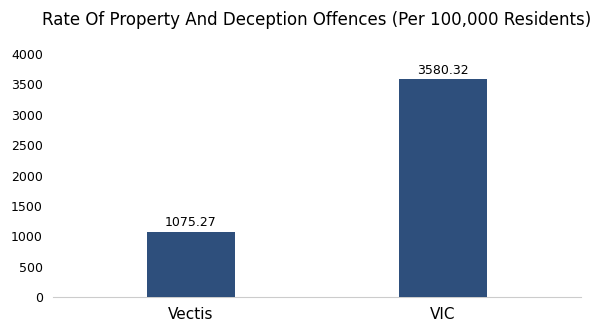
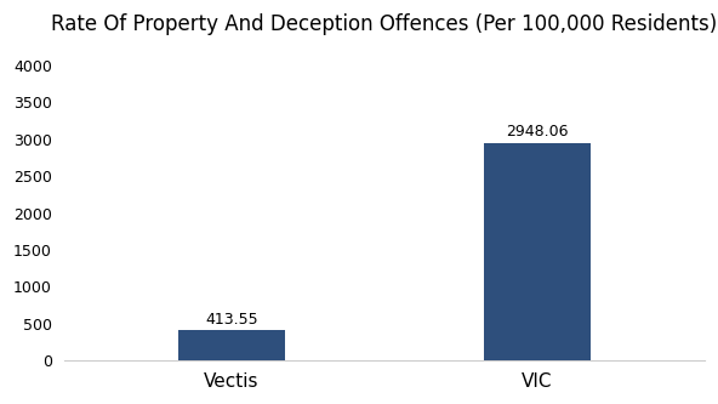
Vectis: 1075.27 -> 413.55
VIC: 3580.32 -> 2948.06
